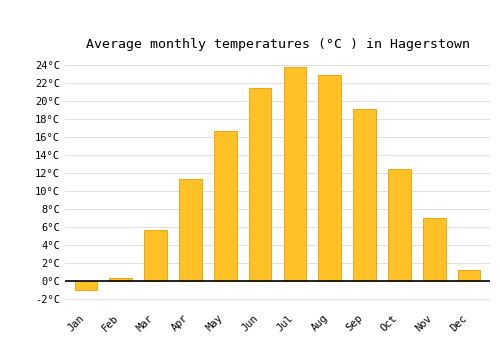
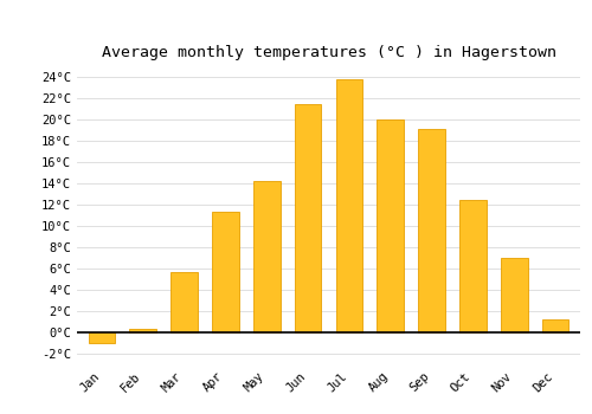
May: 16.7°C -> 14.2°C
Aug: 22.9°C -> 20.0°C
